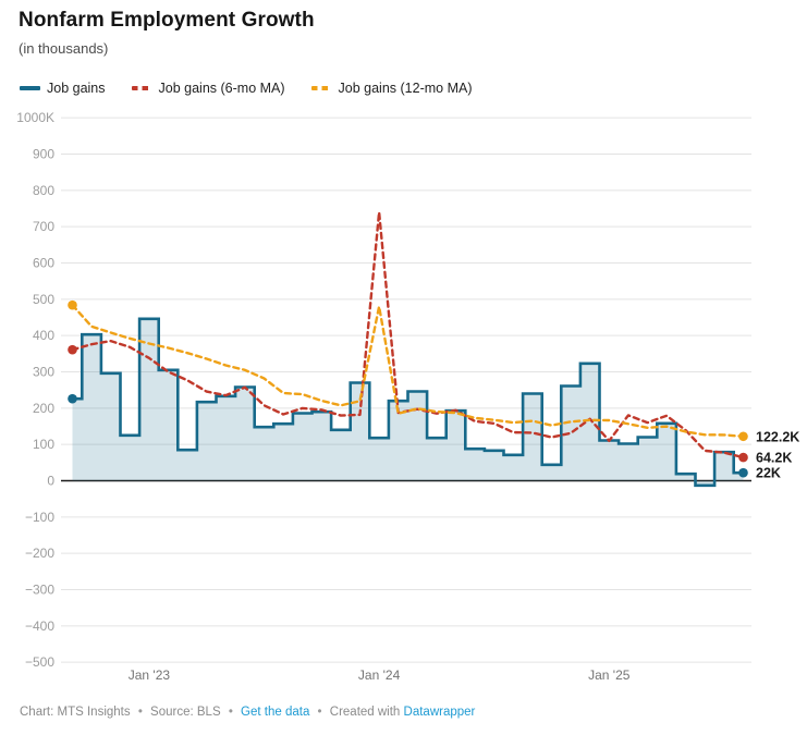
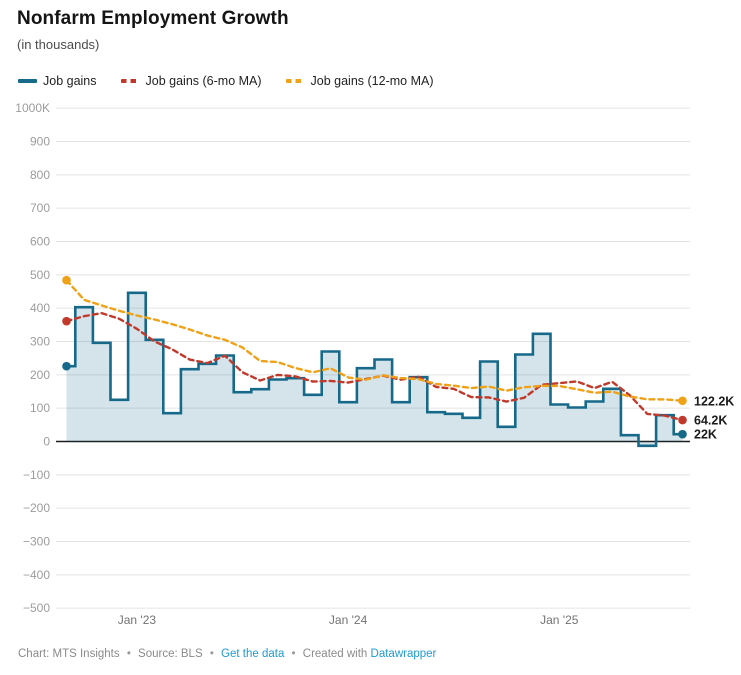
Job gains (6-mo MA)/Jan '24: 740K -> 180K
Job gains (12-mo MA)/Jan '24: 480K -> 190K
Job gains (6-mo MA)/Jan '25: 110K -> 180K
